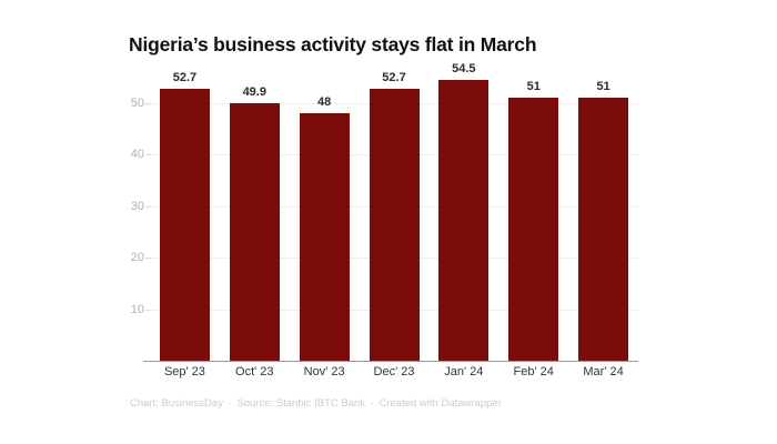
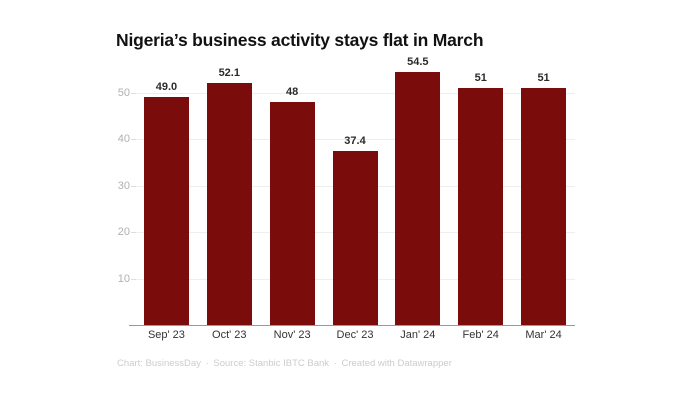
Sep' 23: 52.7 -> 49.0
Oct' 23: 49.9 -> 52.1
Dec' 23: 52.7 -> 37.4
